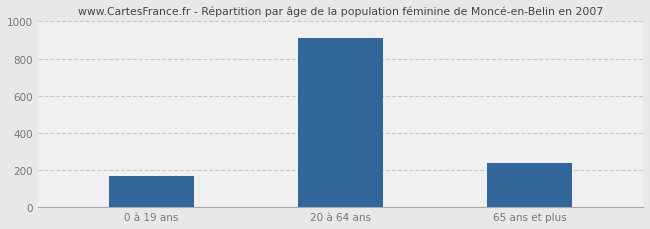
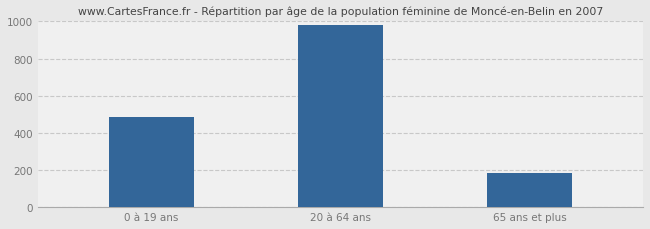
0 à 19 ans: 170 -> 490
20 à 64 ans: 910 -> 980
65 ans et plus: 240 -> 180
